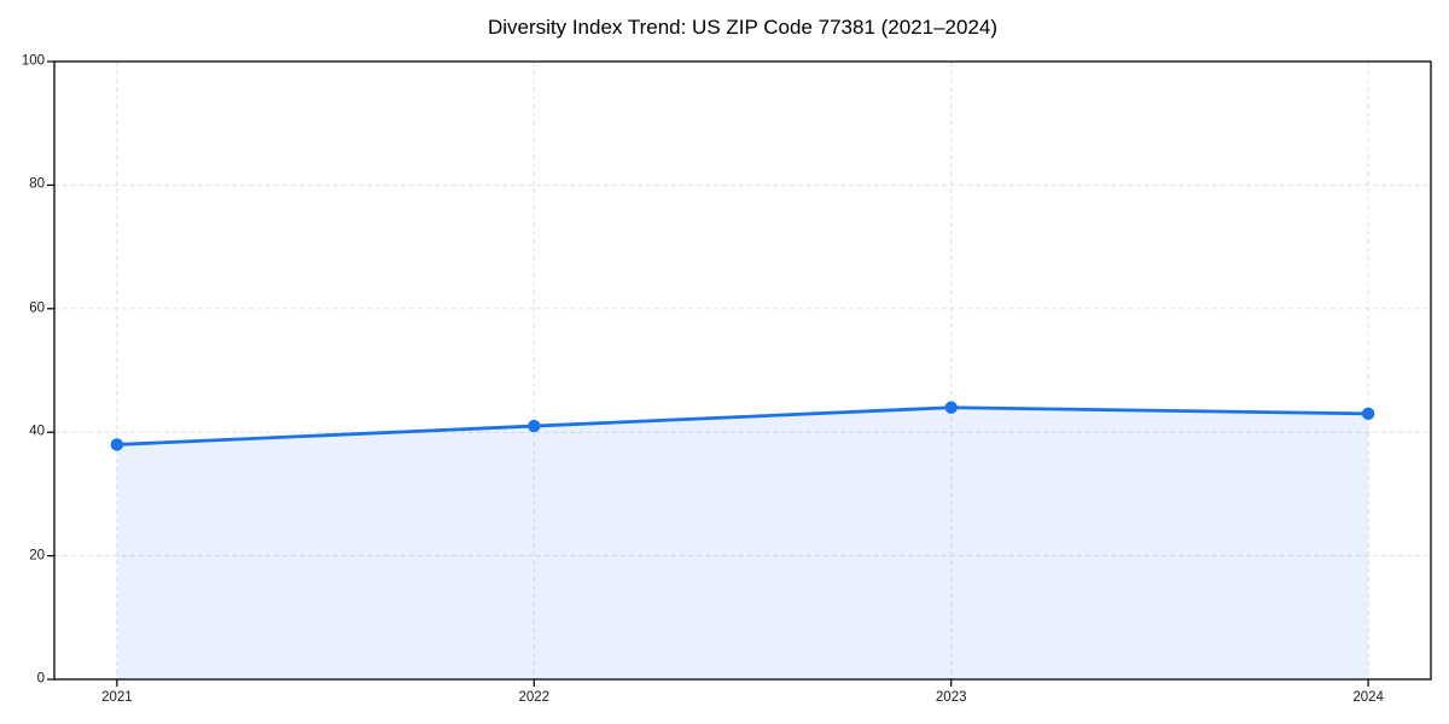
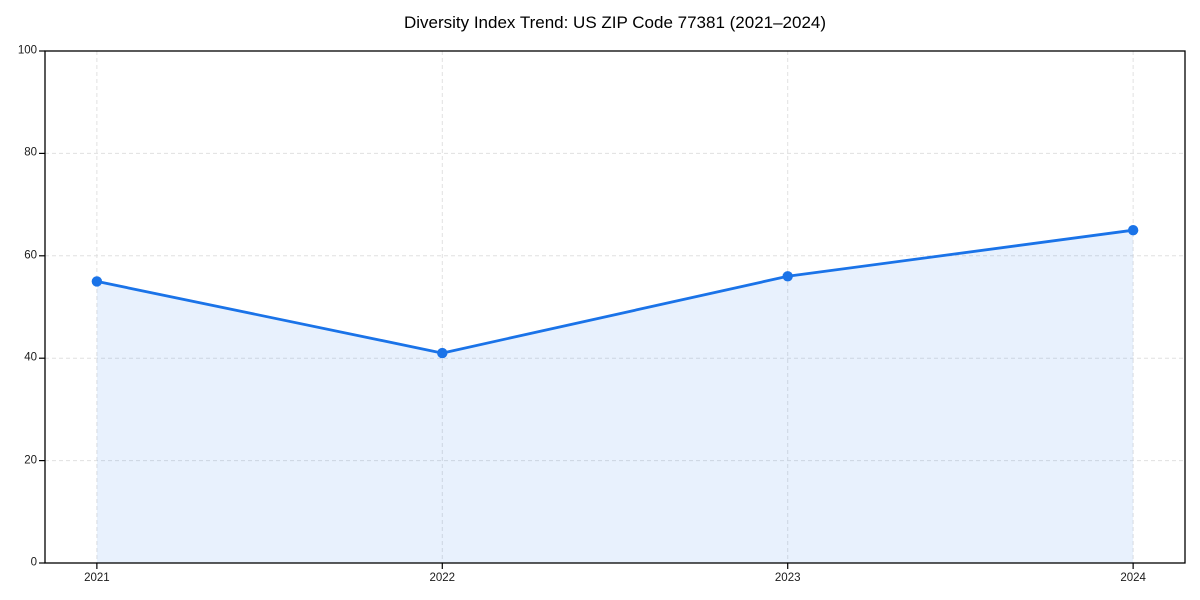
2021: 38 -> 55
2023: 44 -> 56
2024: 43 -> 65
